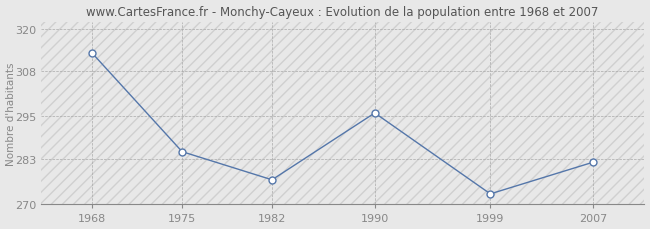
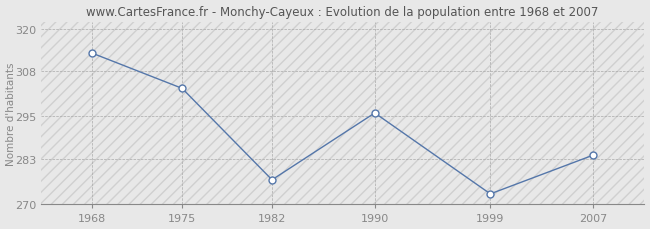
1975: 285 -> 303
2007: 282 -> 284
